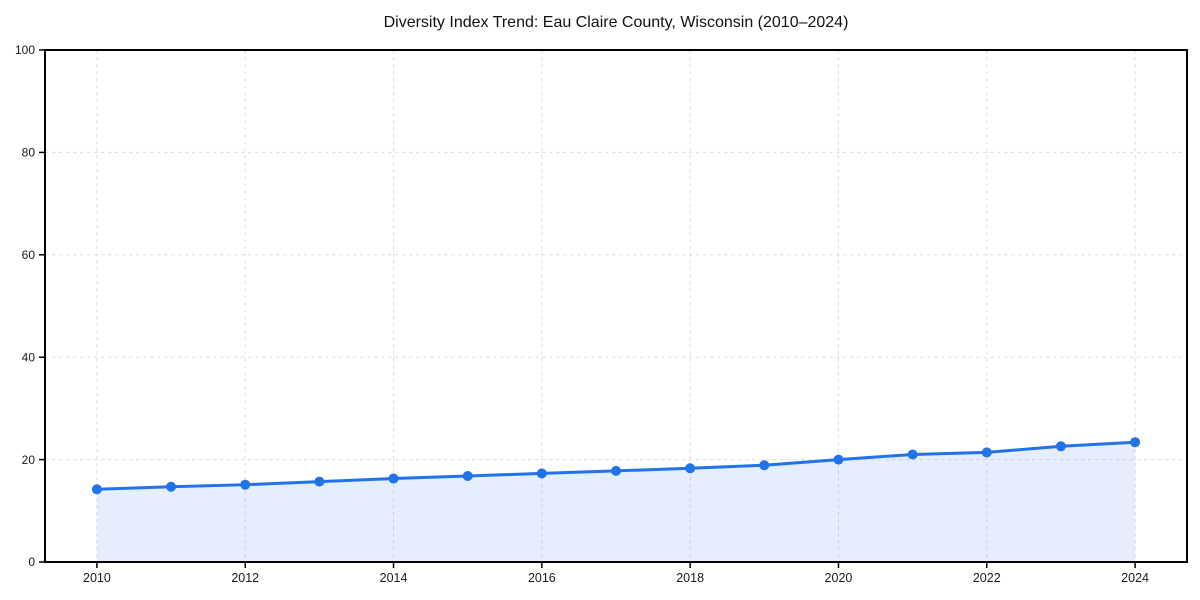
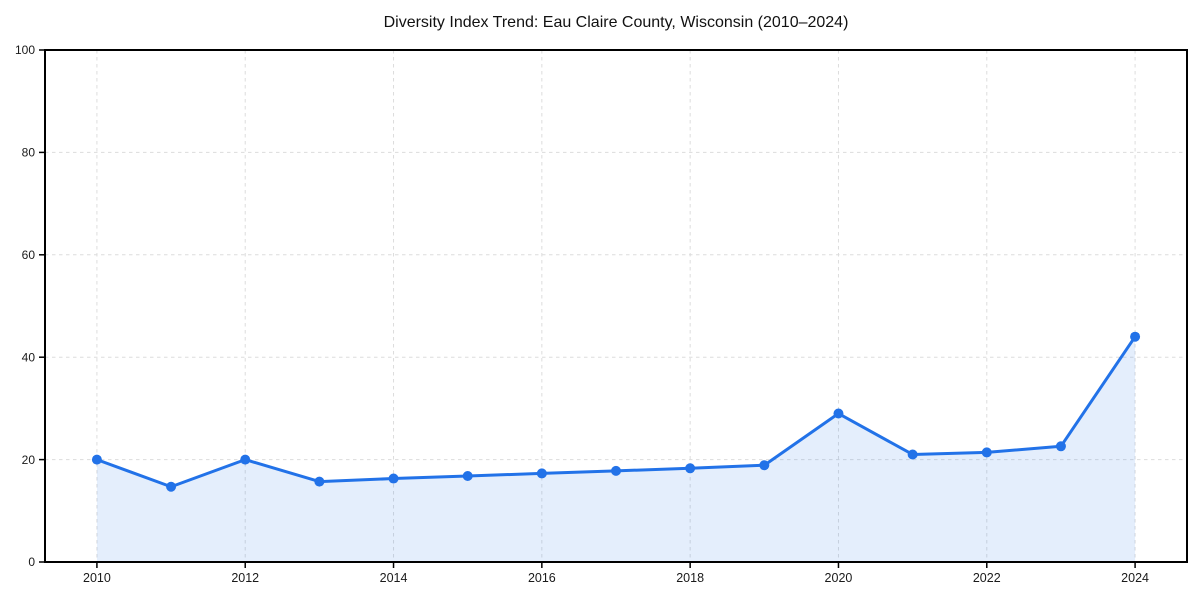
2010: 14 -> 20
2012: 15 -> 20
2020: 20 -> 29
2024: 23 -> 44
